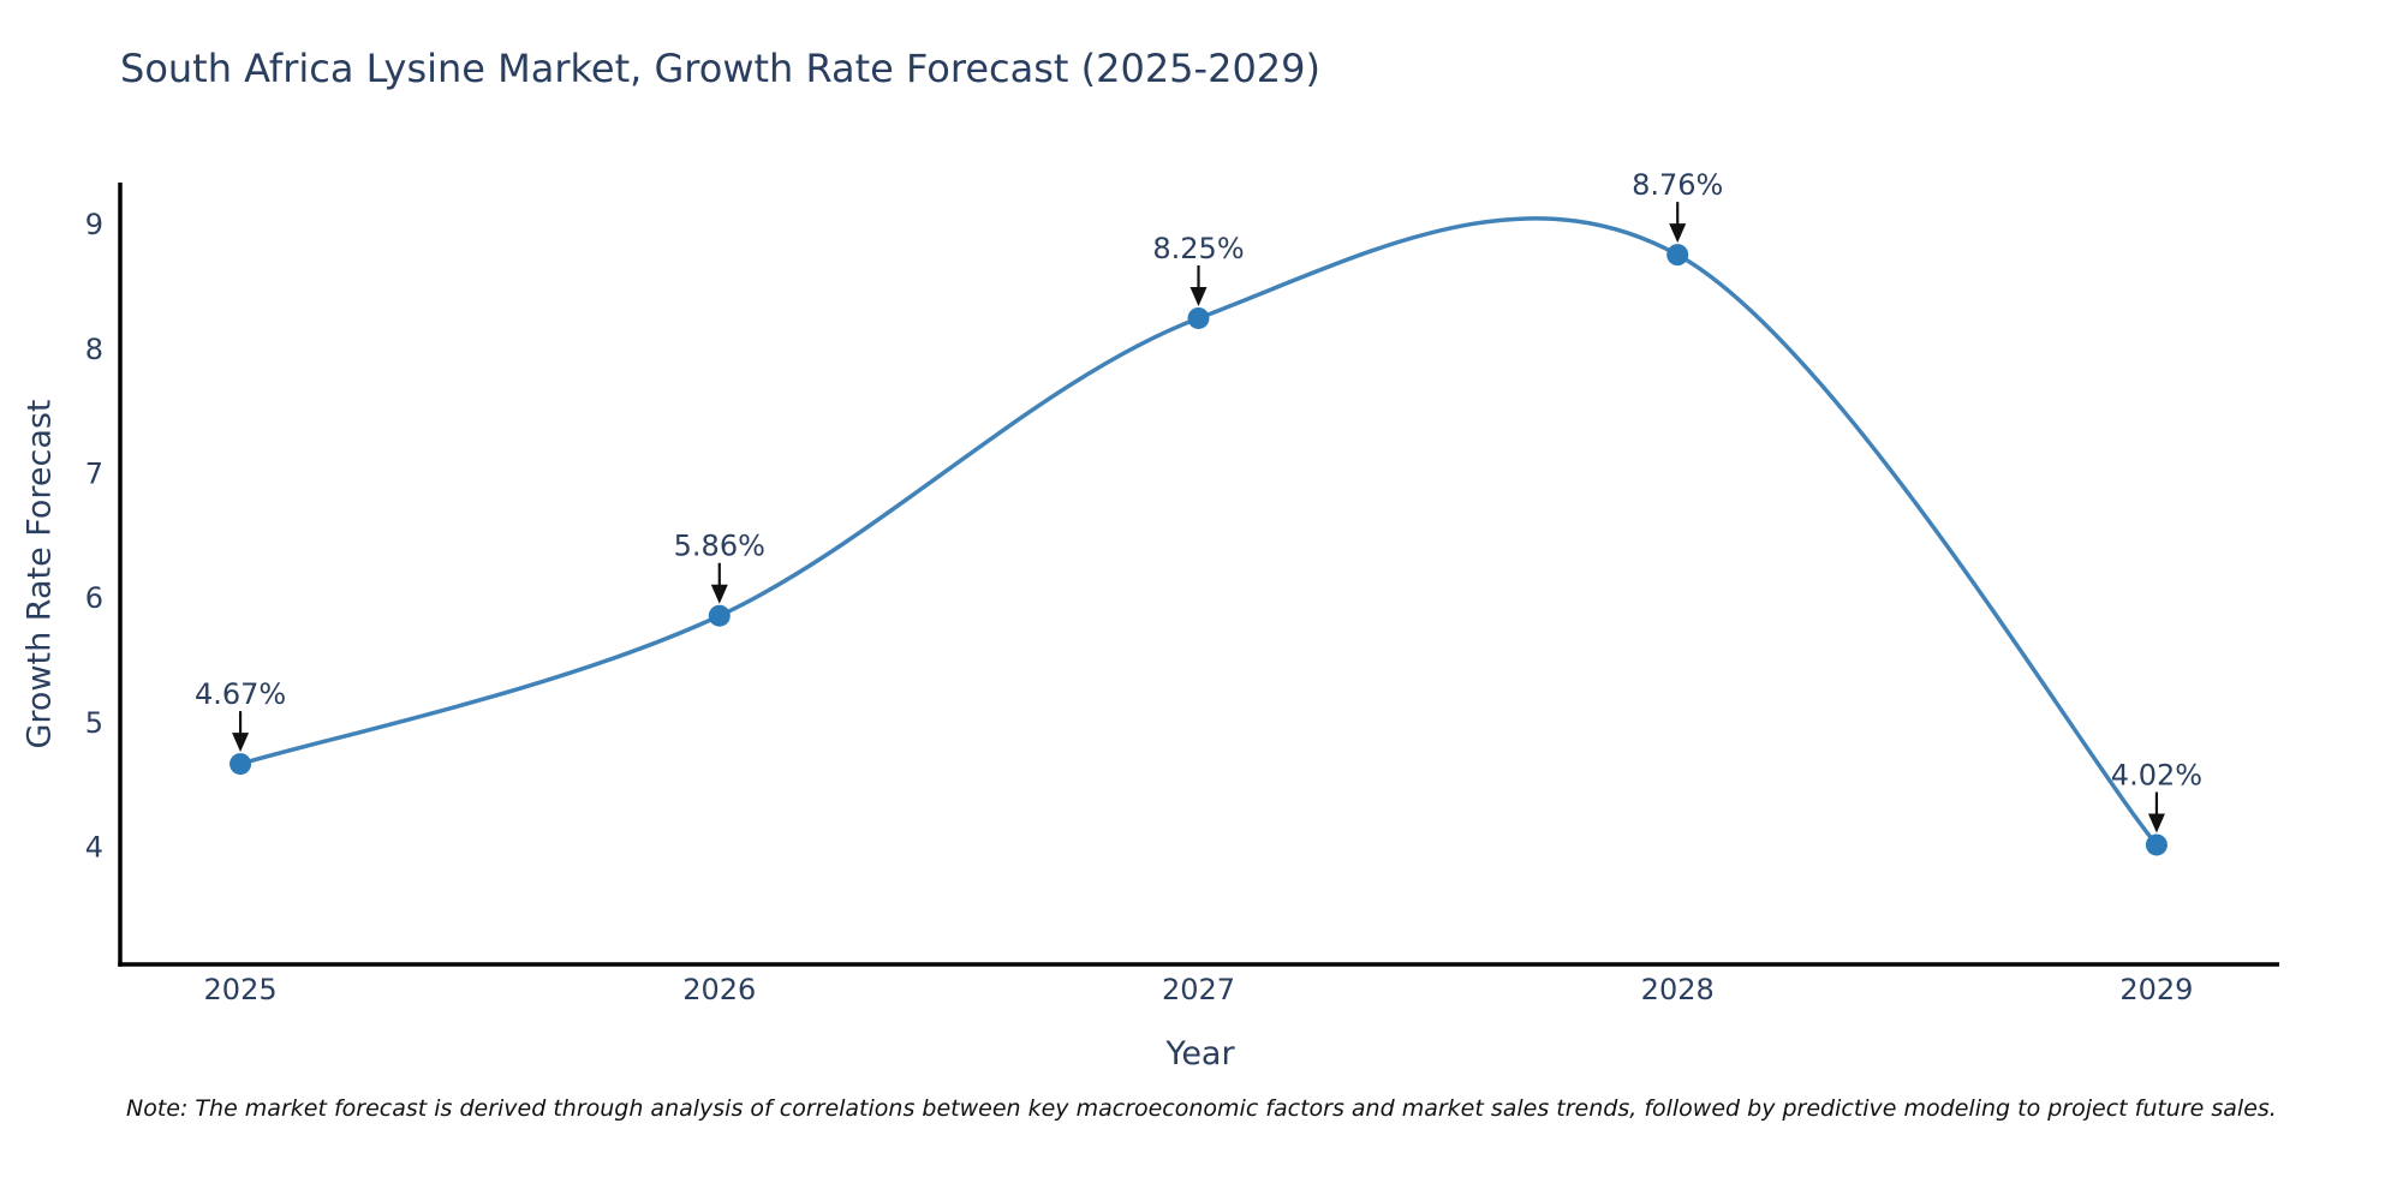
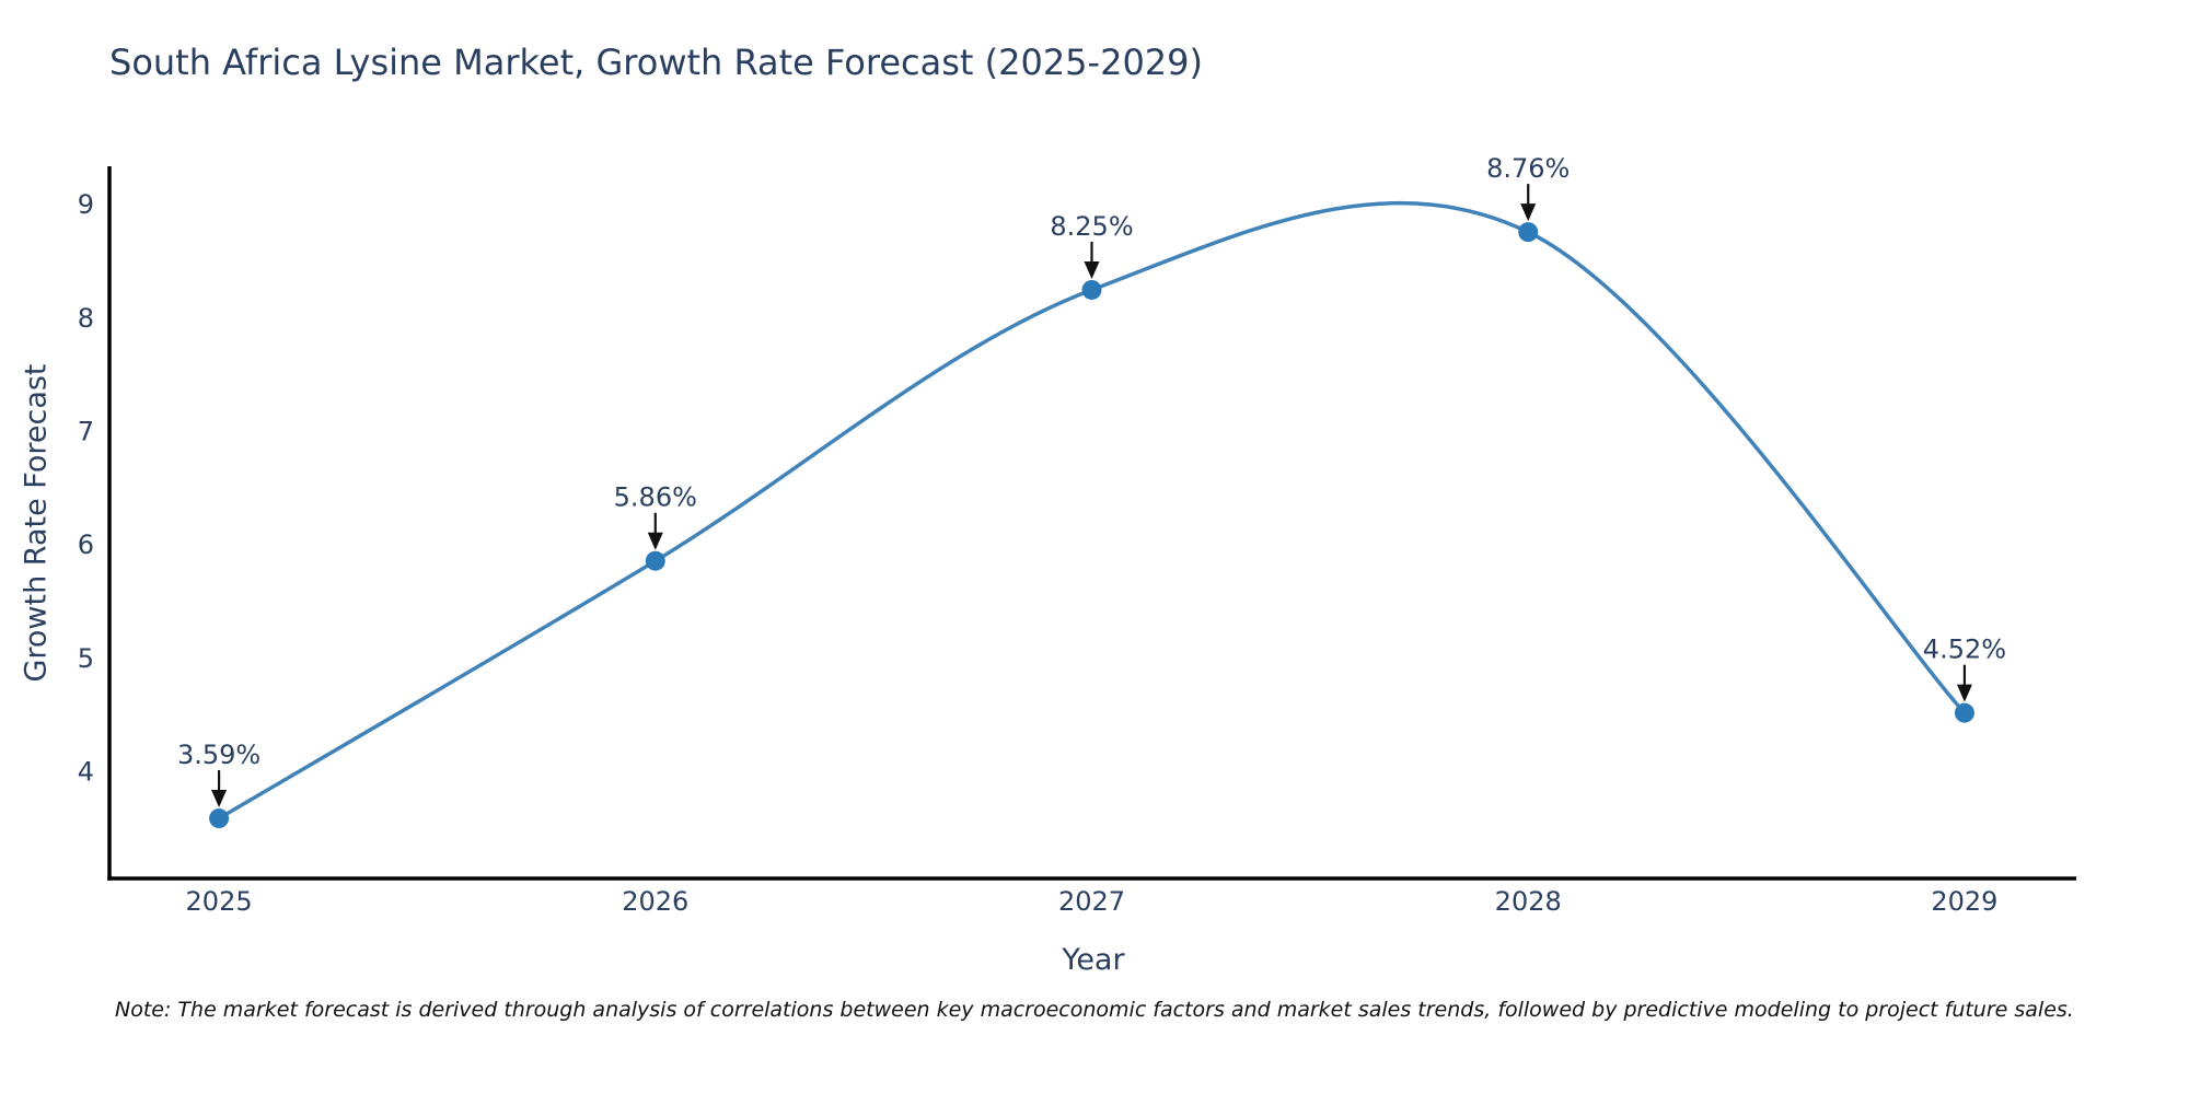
2025: 4.67% -> 3.59%
2029: 4.02% -> 4.52%
